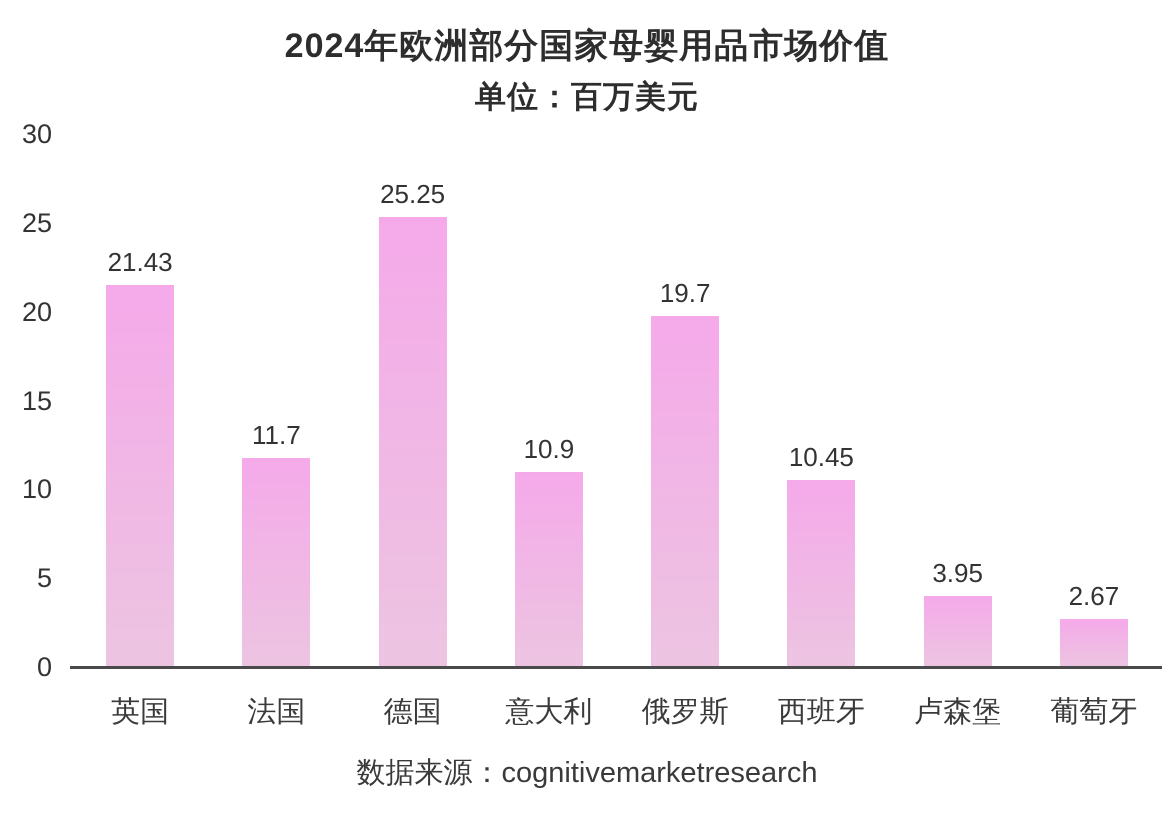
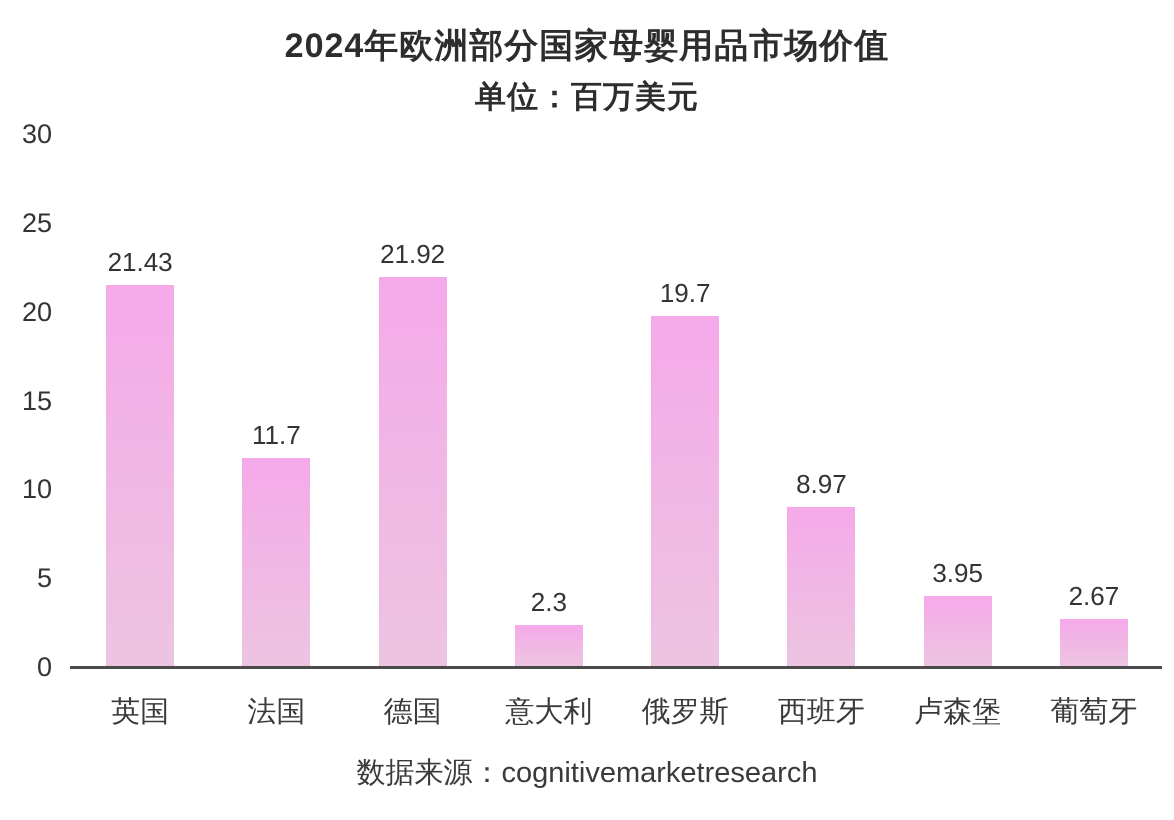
德国: 25.25 -> 21.92
意大利: 10.9 -> 2.3
西班牙: 10.45 -> 8.97
